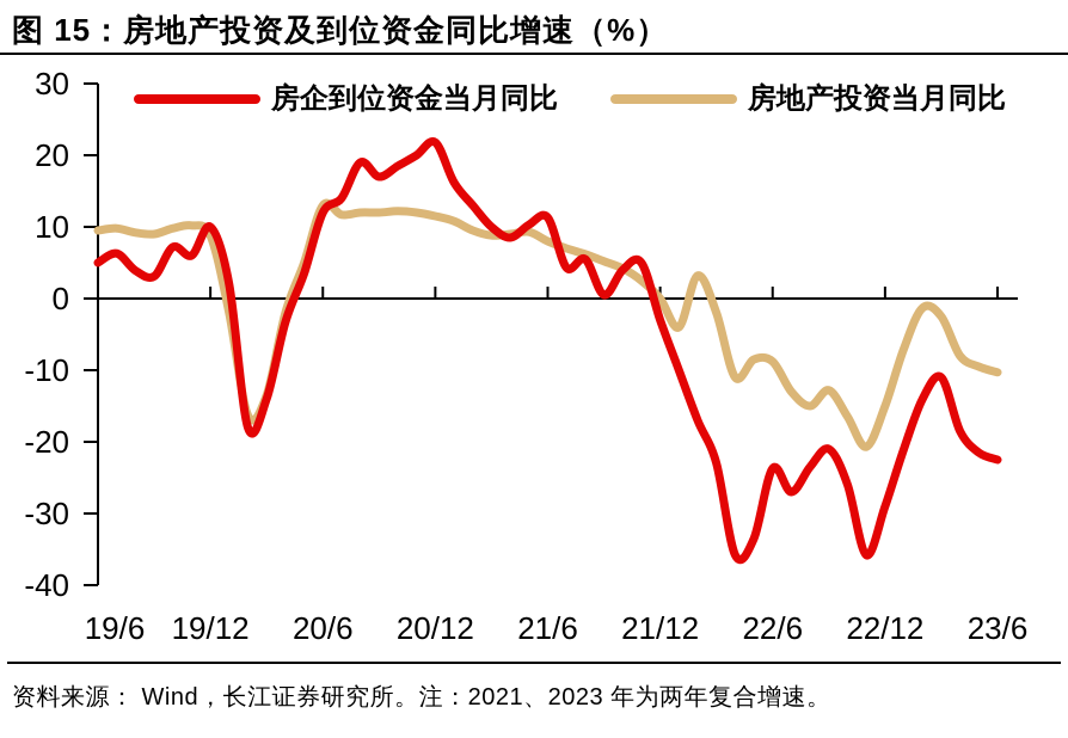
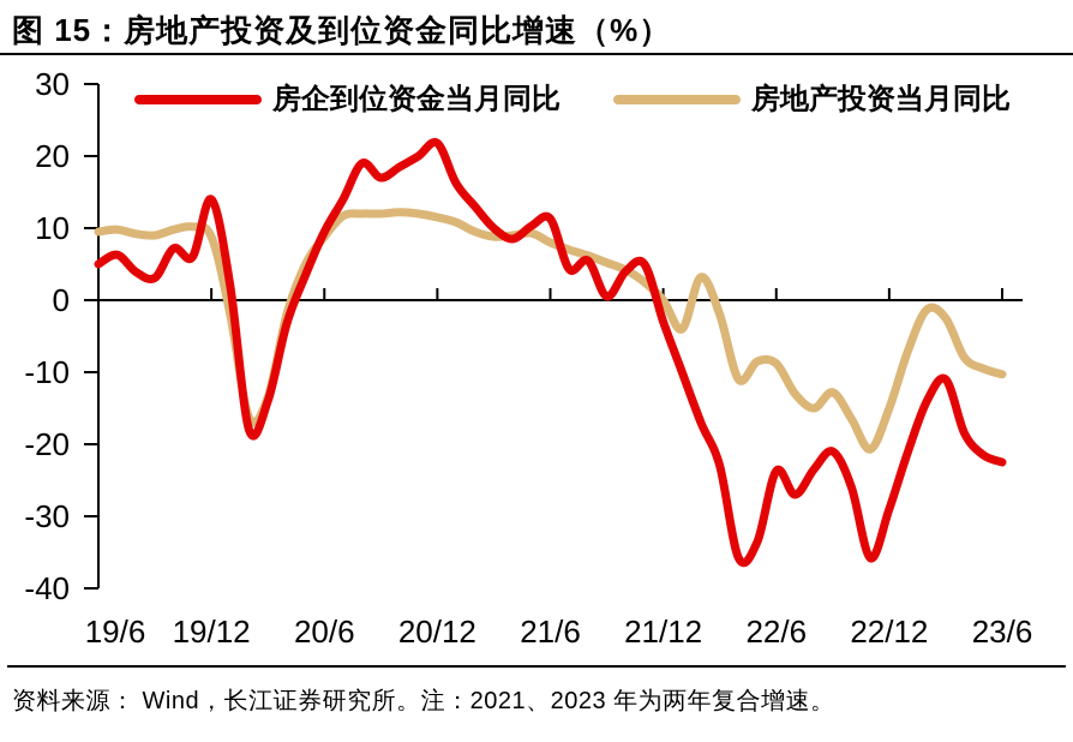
房企到位资金当月同比/19/12: 10 -> 14
房企到位资金当月同比/20/6: 12 -> 10
房地产投资当月同比/20/6: 13 -> 9
